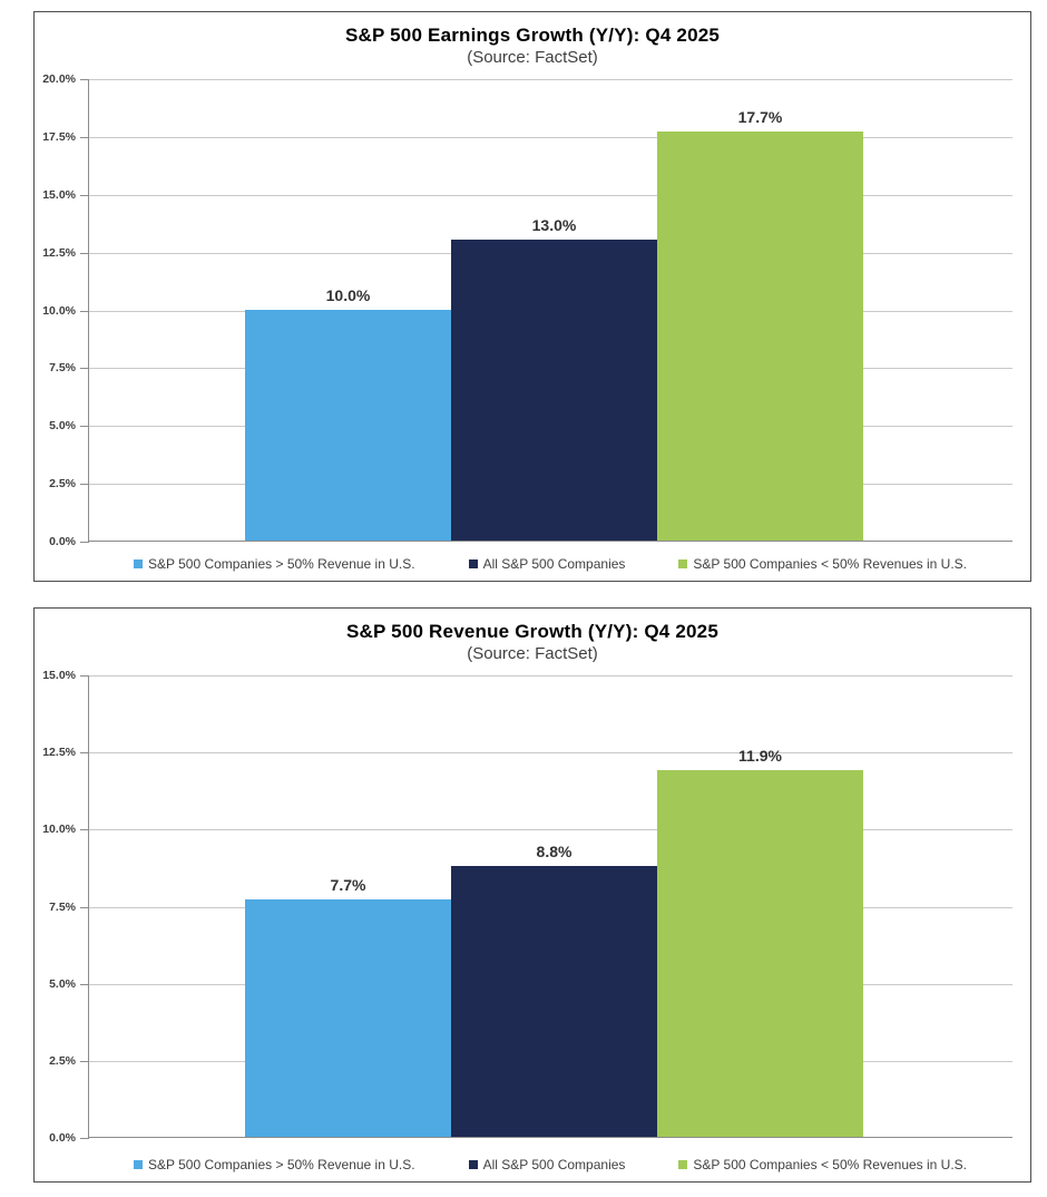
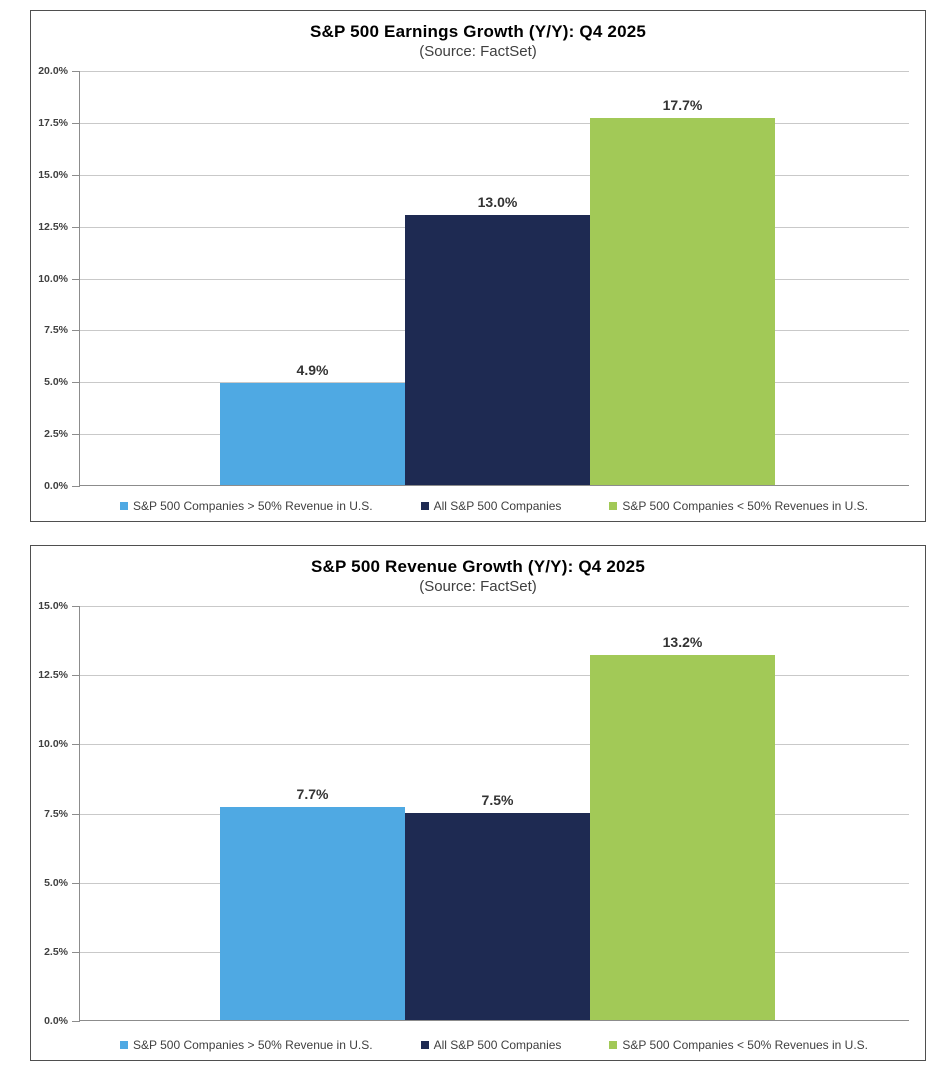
S&P 500 Earnings Growth (Y/Y): Q4 2025/S&P 500 Companies > 50% Revenue in U.S.: 10.0% -> 4.9%
S&P 500 Revenue Growth (Y/Y): Q4 2025/All S&P 500 Companies: 8.8% -> 7.5%
S&P 500 Revenue Growth (Y/Y): Q4 2025/S&P 500 Companies < 50% Revenues in U.S.: 11.9% -> 13.2%
